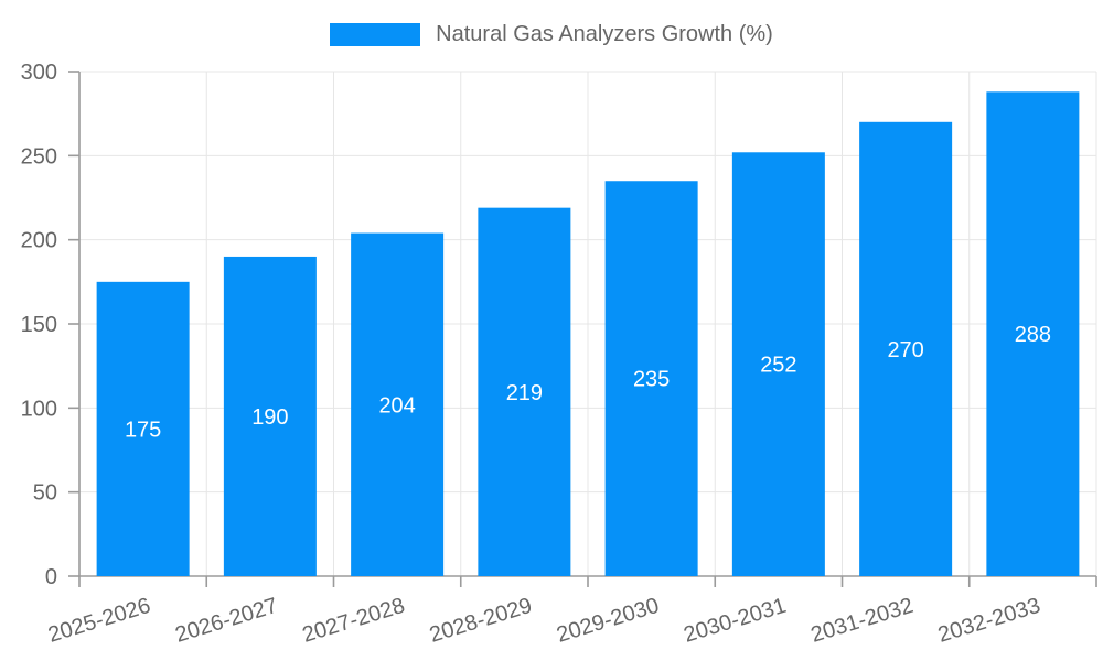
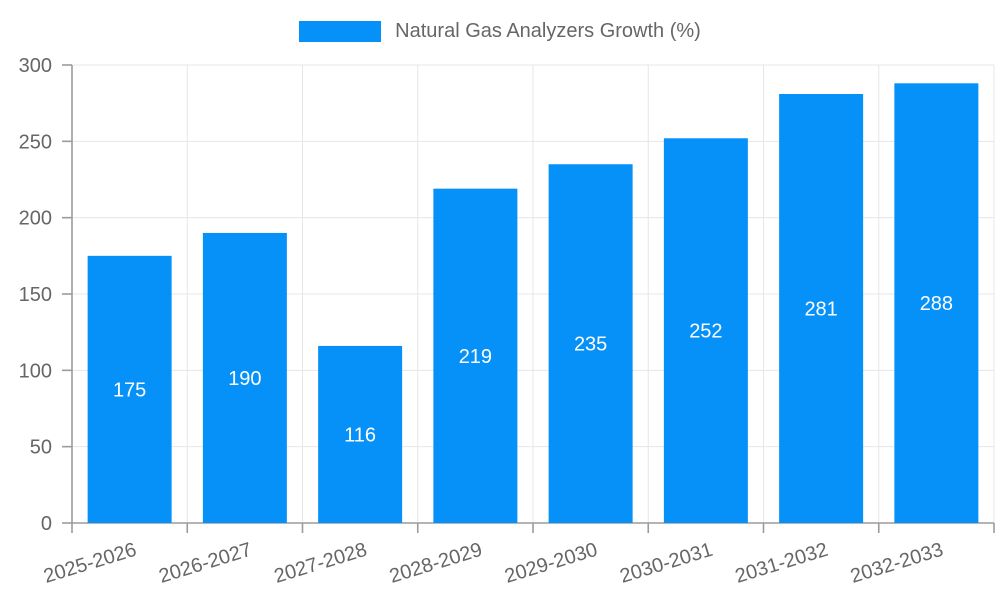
2027-2028: 204 -> 116
2031-2032: 270 -> 281
